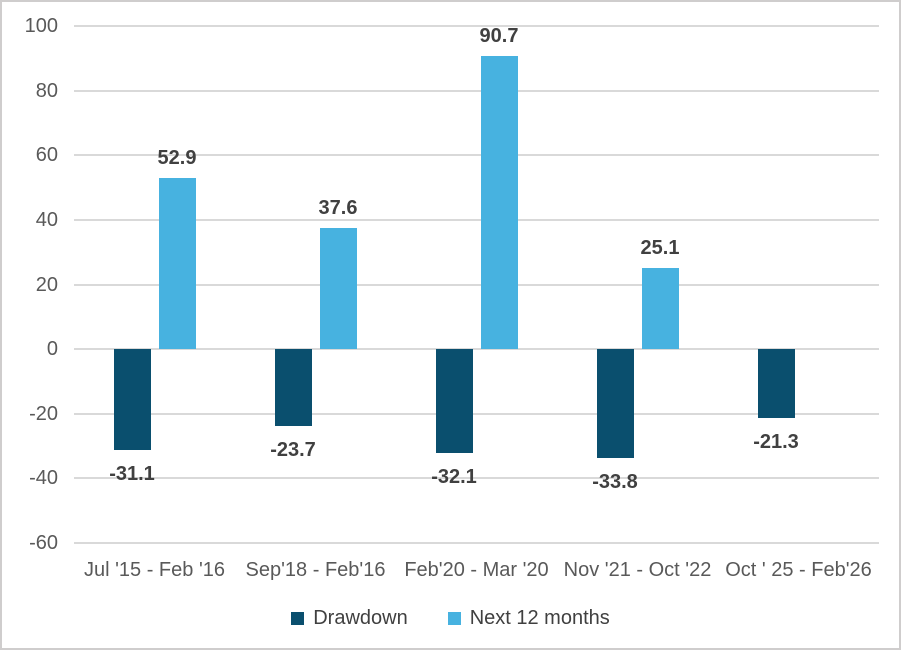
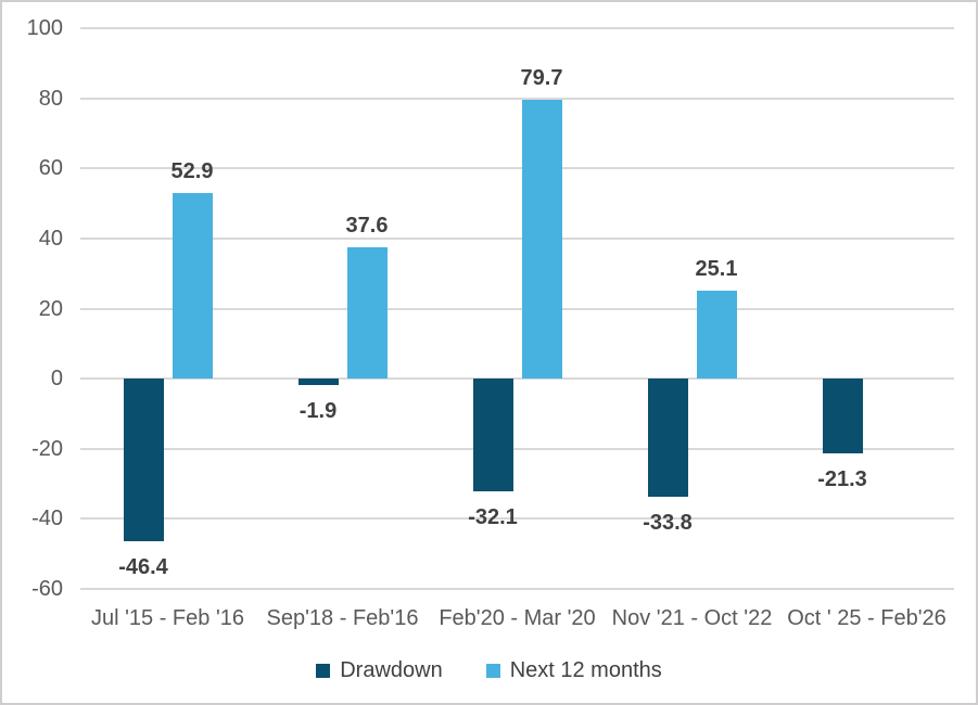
Drawdown/Jul '15 - Feb '16: -31.1 -> -46.4
Drawdown/Sep'18 - Feb'16: -23.7 -> -1.9
Next 12 months/Feb'20 - Mar '20: 90.7 -> 79.7
